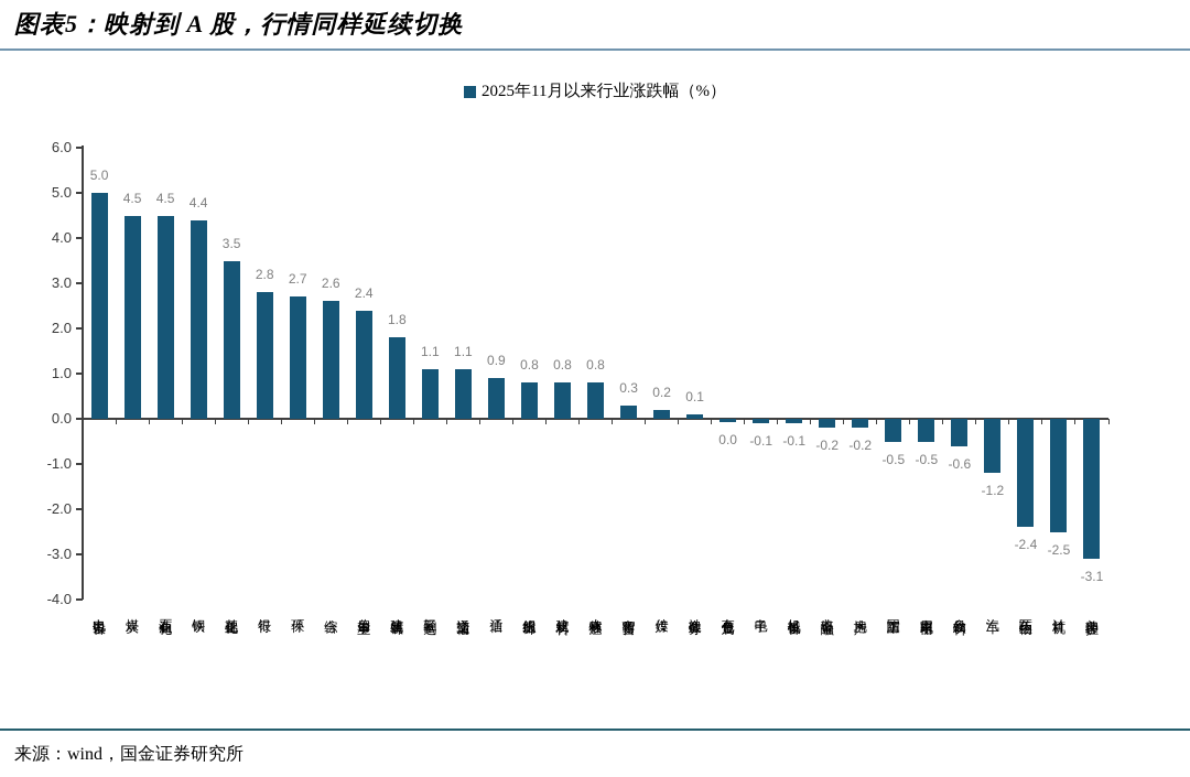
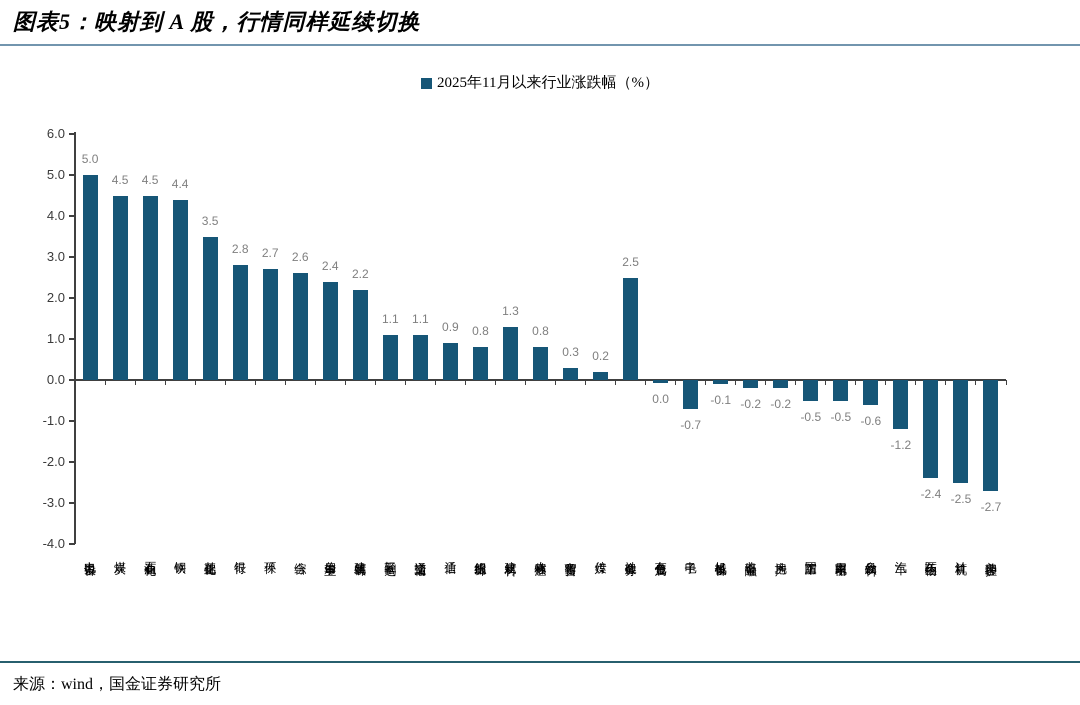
建筑装饰: 1.8 -> 2.2
建筑材料: 0.8 -> 1.3
社会服务: 0.1 -> 2.5
电子: -0.1 -> -0.7
美容护理: -3.1 -> -2.7
